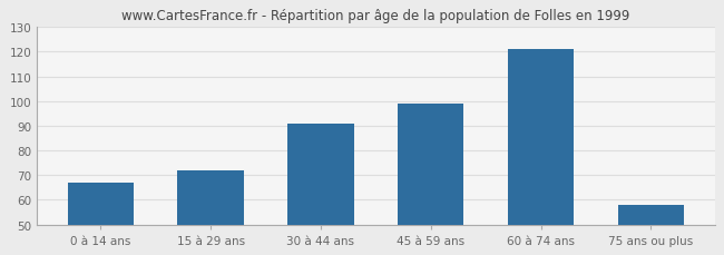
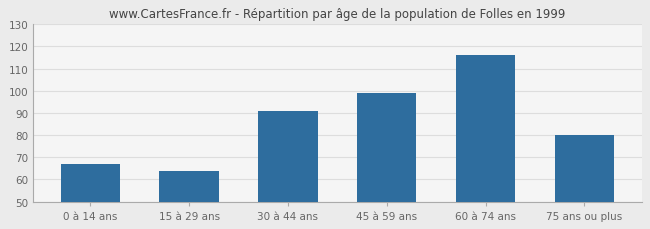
15 à 29 ans: 72 -> 64
60 à 74 ans: 121 -> 116
75 ans ou plus: 58 -> 80
